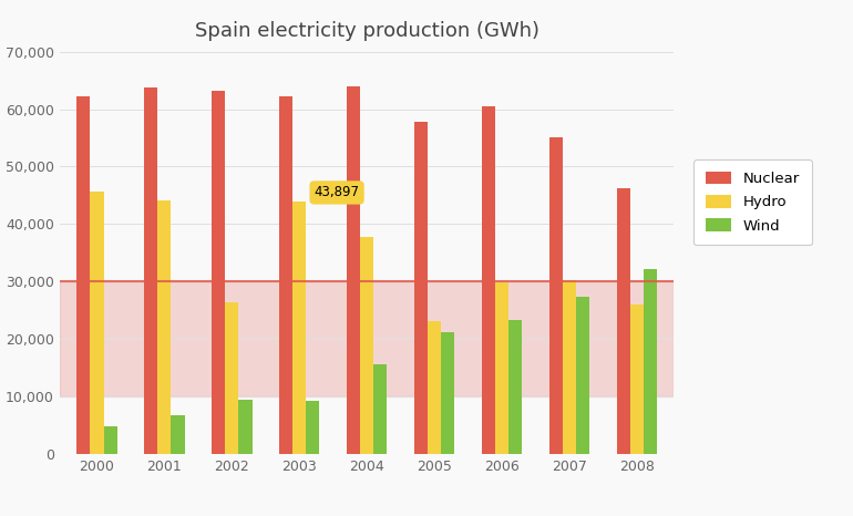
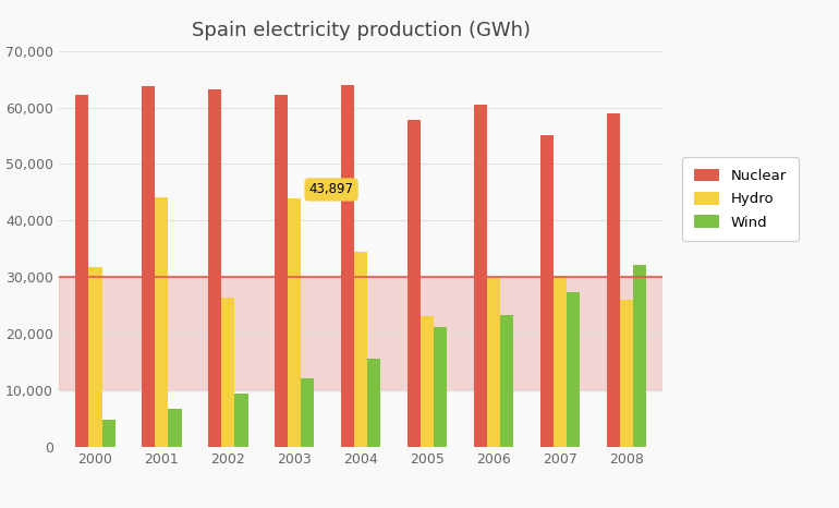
Hydro/2000: 45,600 -> 31,700
Wind/2003: 9,200 -> 12,200
Hydro/2004: 37,800 -> 34,400
Nuclear/2008: 46,200 -> 59,000
